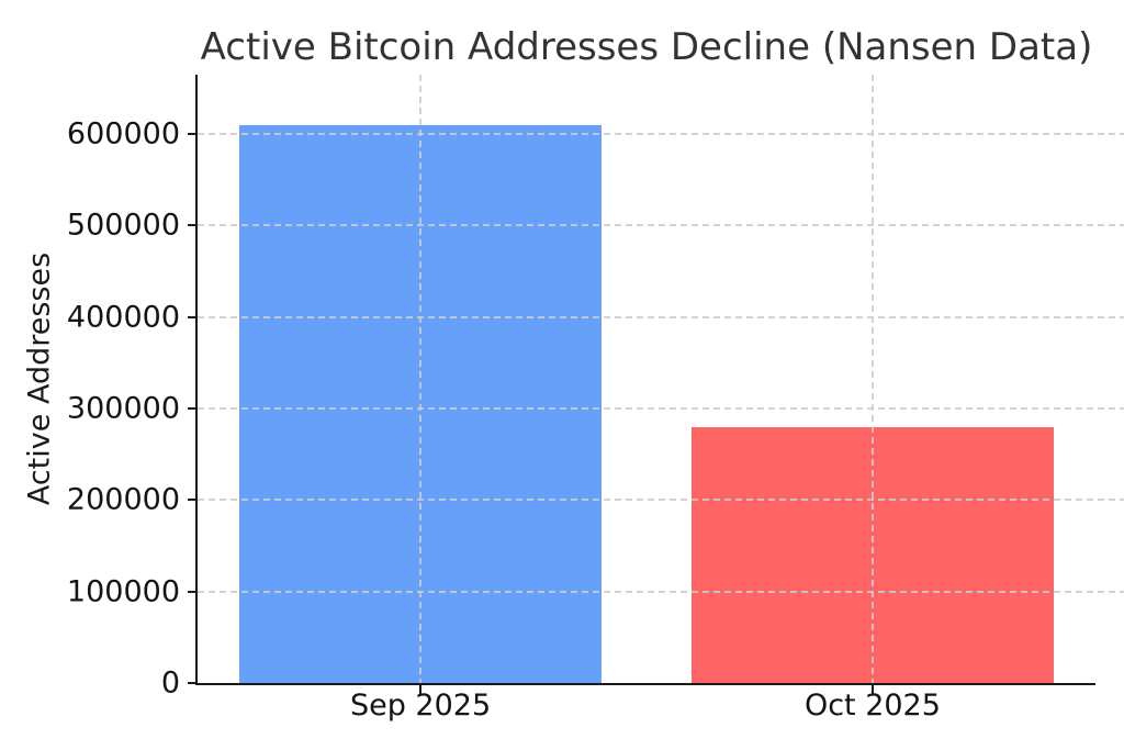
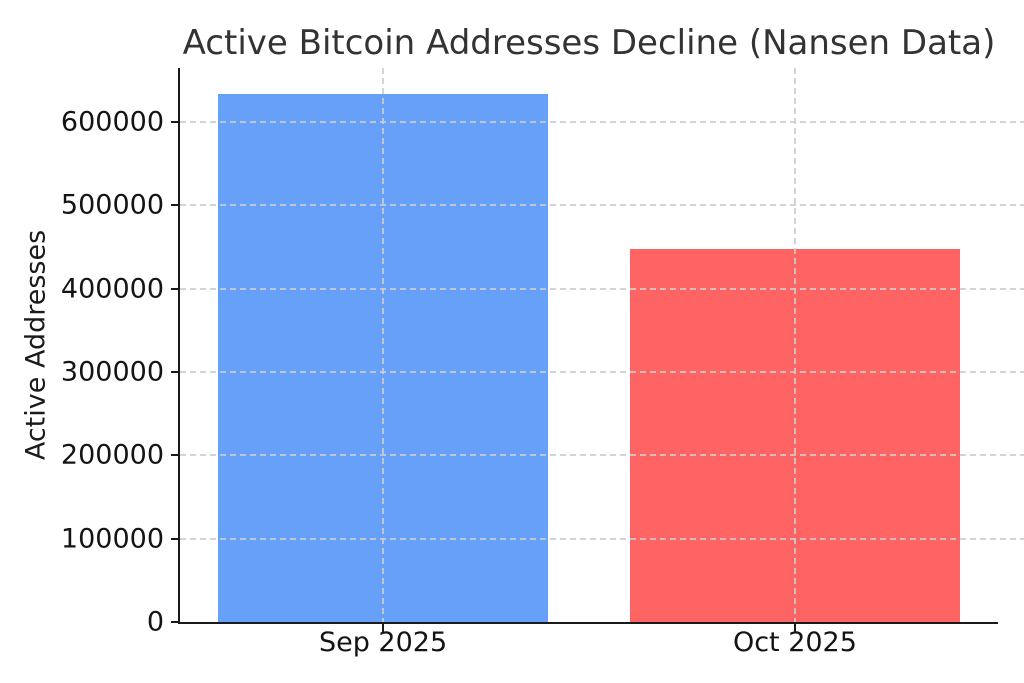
Sep 2025: 610000 -> 630000
Oct 2025: 280000 -> 450000
